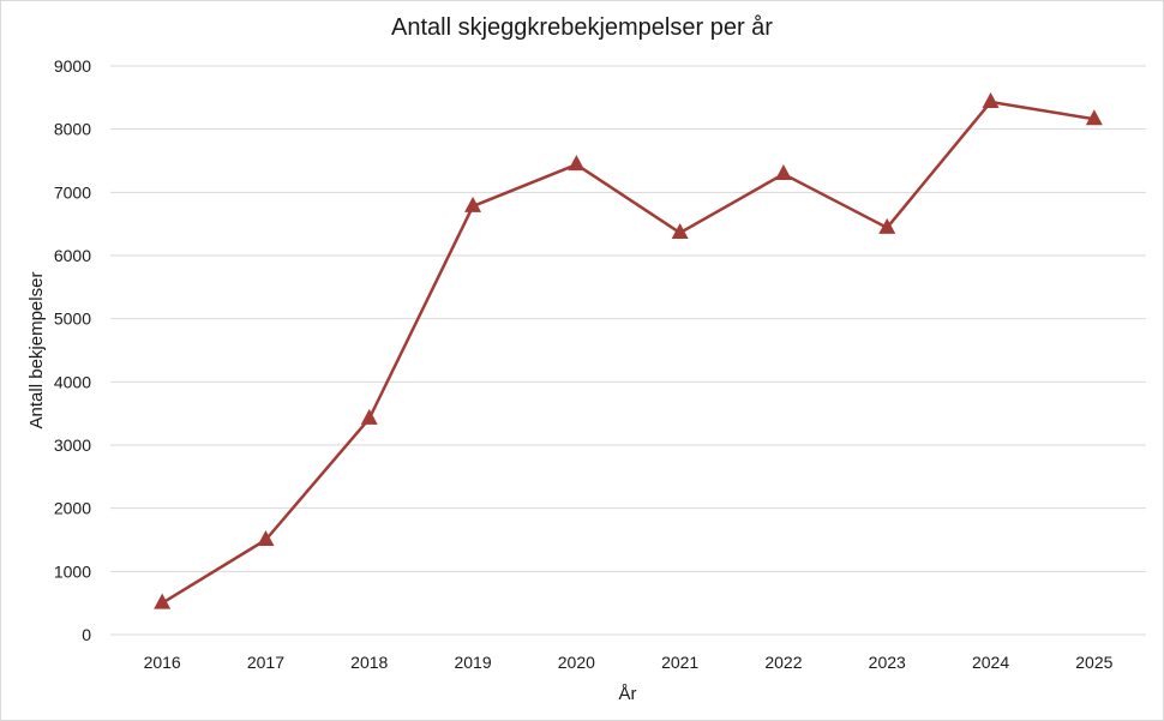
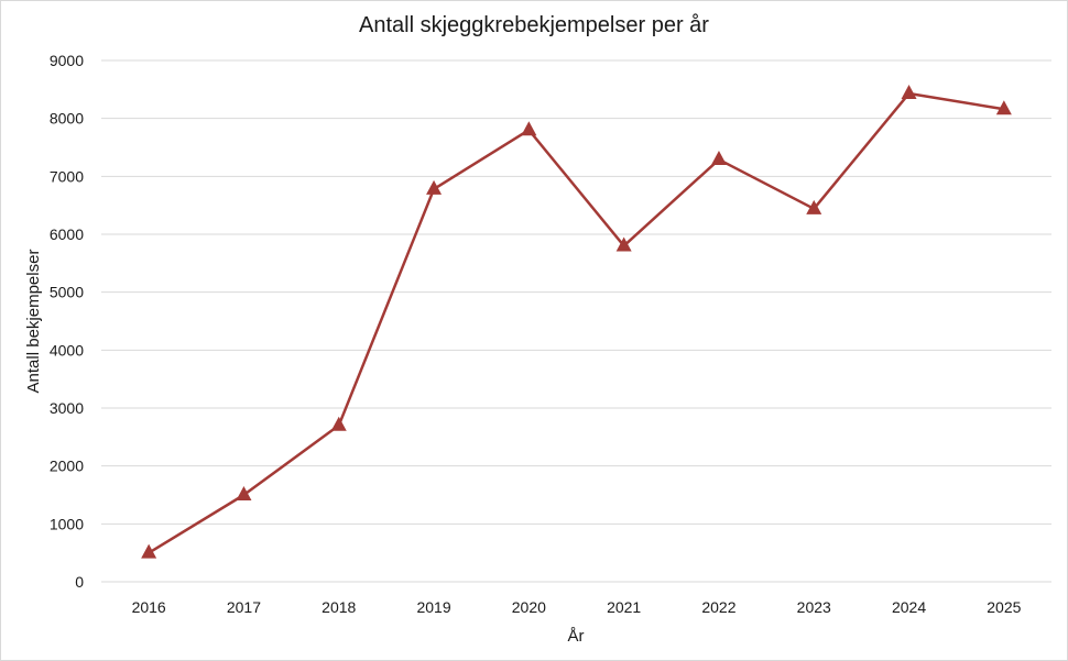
2018: 3400 -> 2700
2020: 7400 -> 7800
2021: 6400 -> 5800
